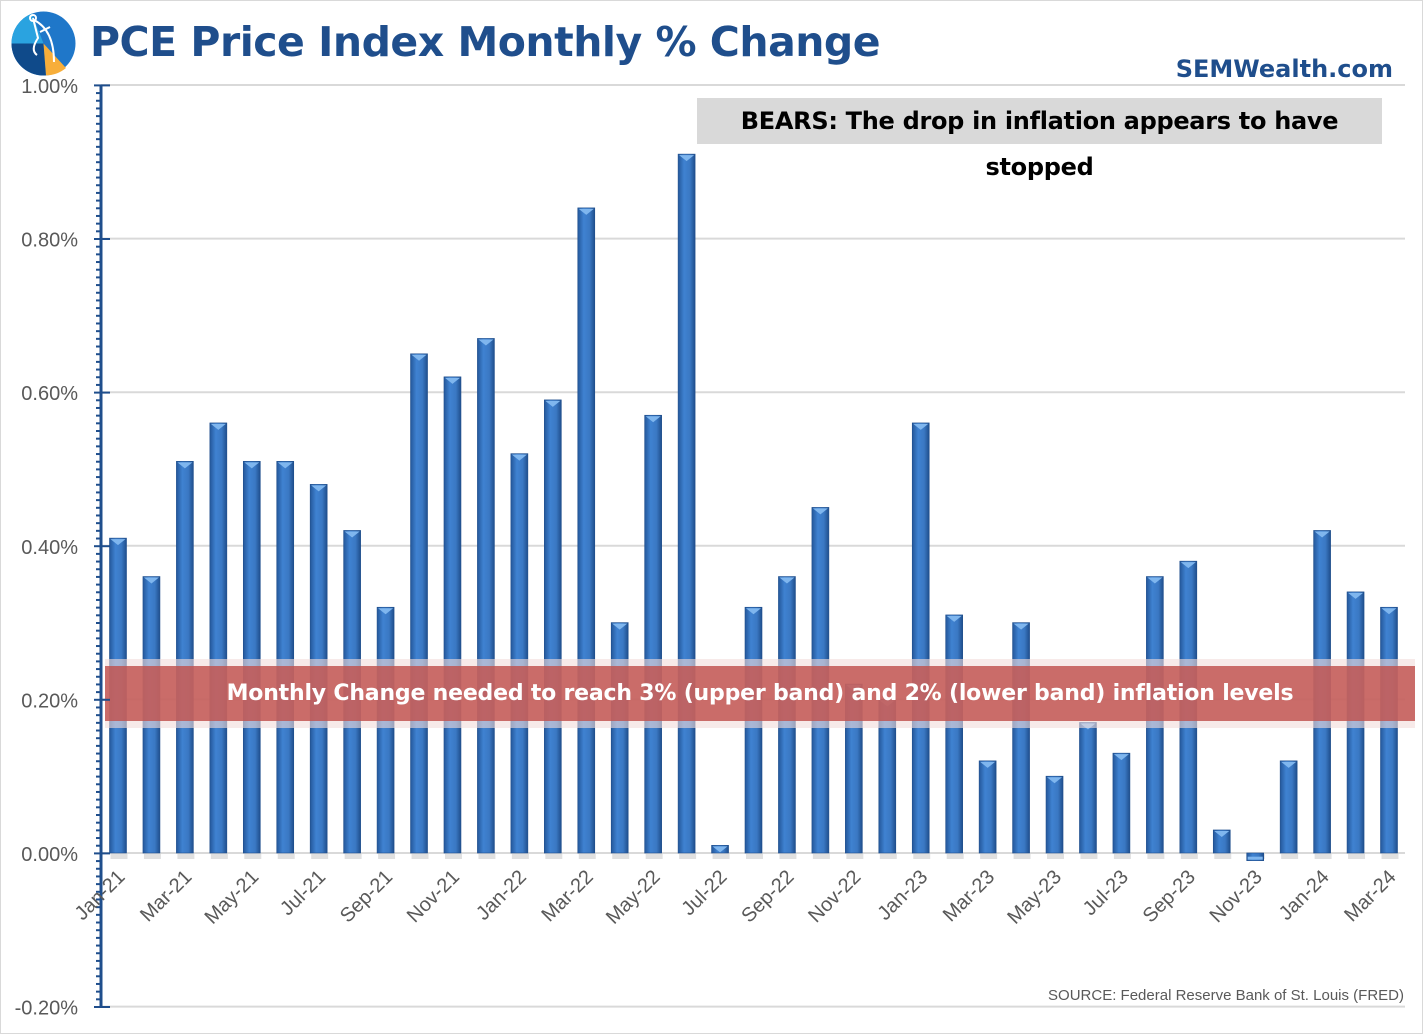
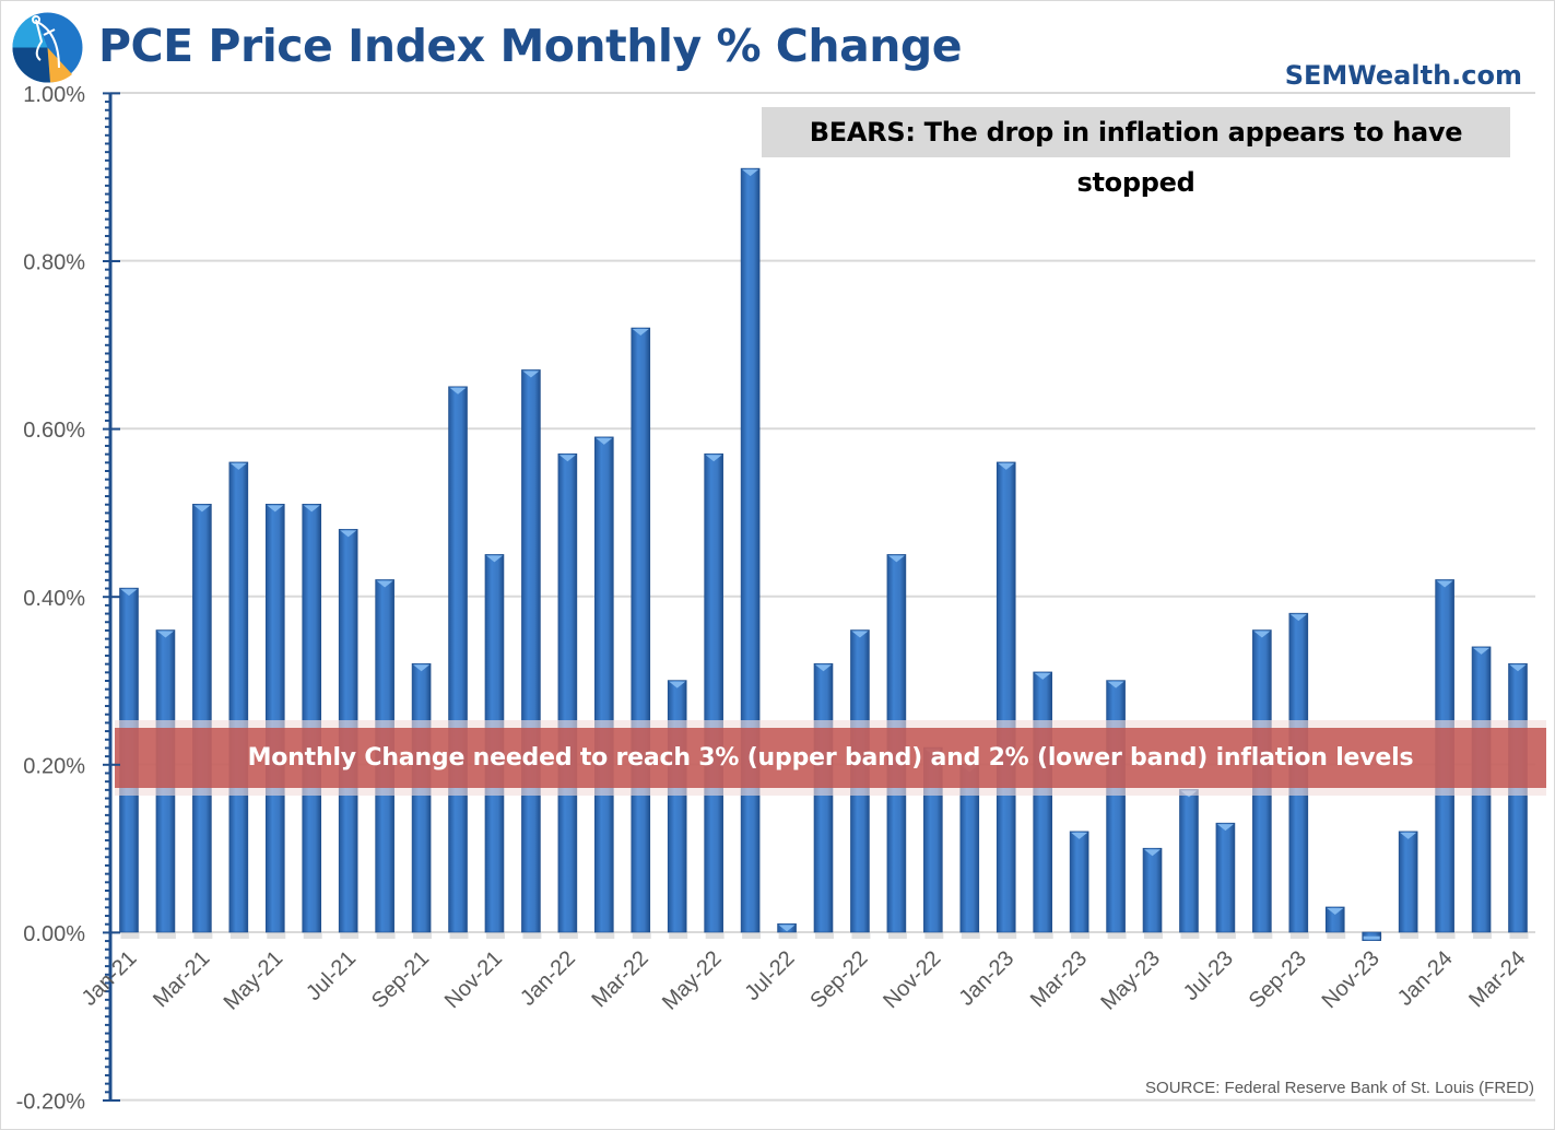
Nov-21: 0.62% -> 0.45%
Jan-22: 0.52% -> 0.57%
Mar-22: 0.84% -> 0.72%
